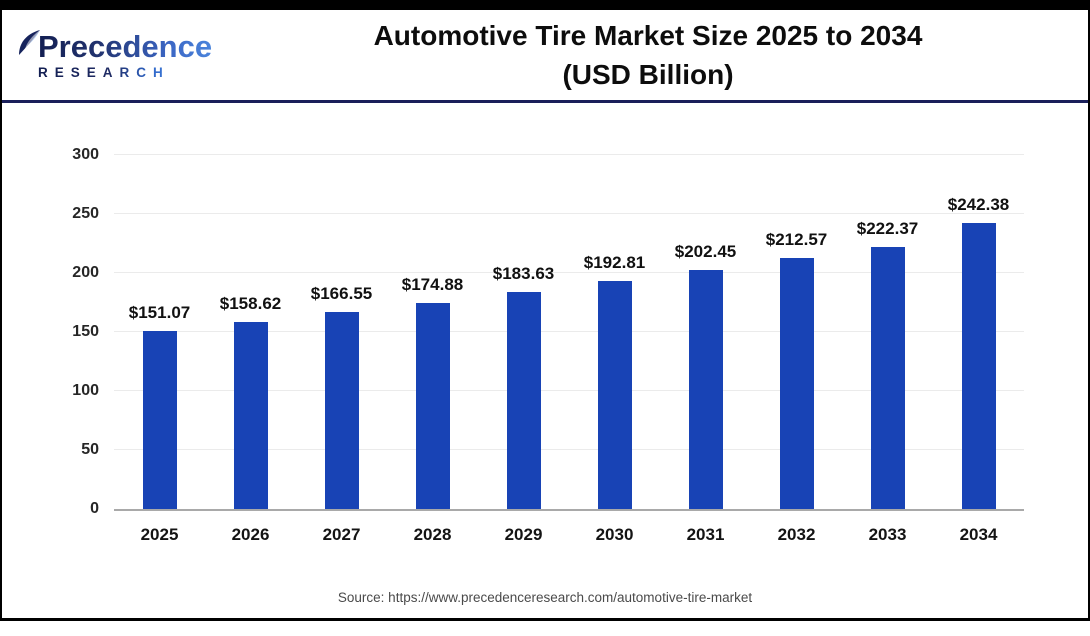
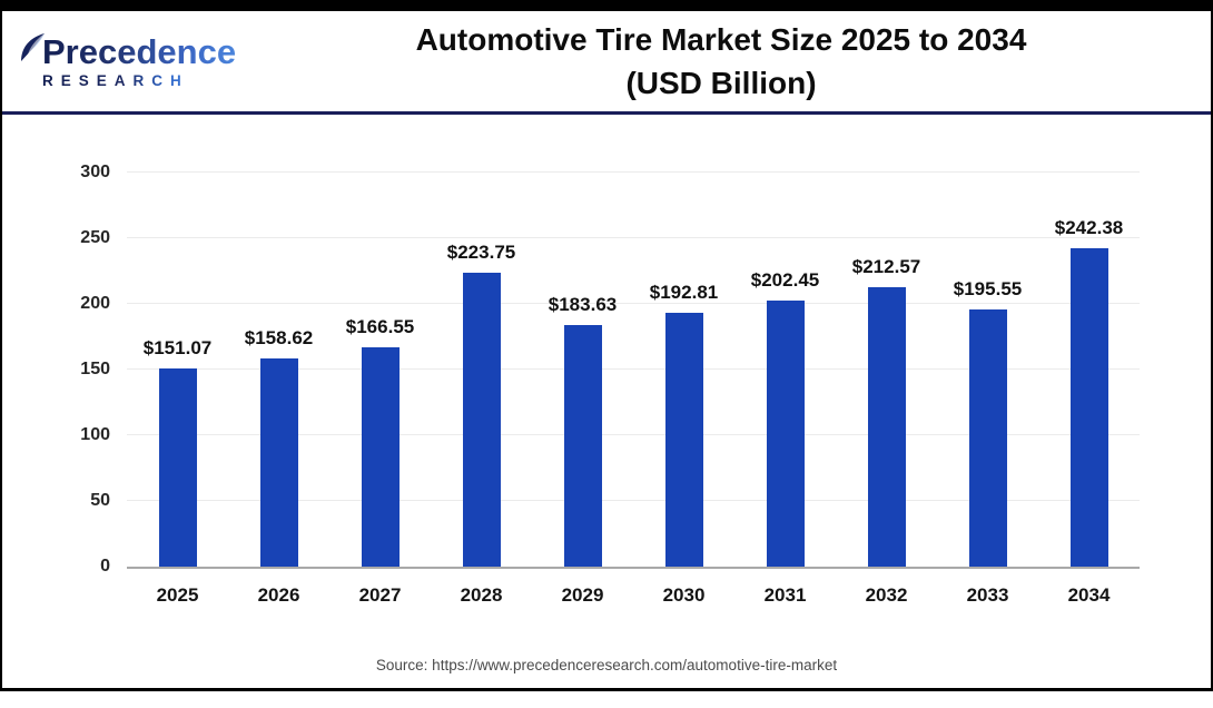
2028: $174.88 -> $223.75
2033: $222.37 -> $195.55
